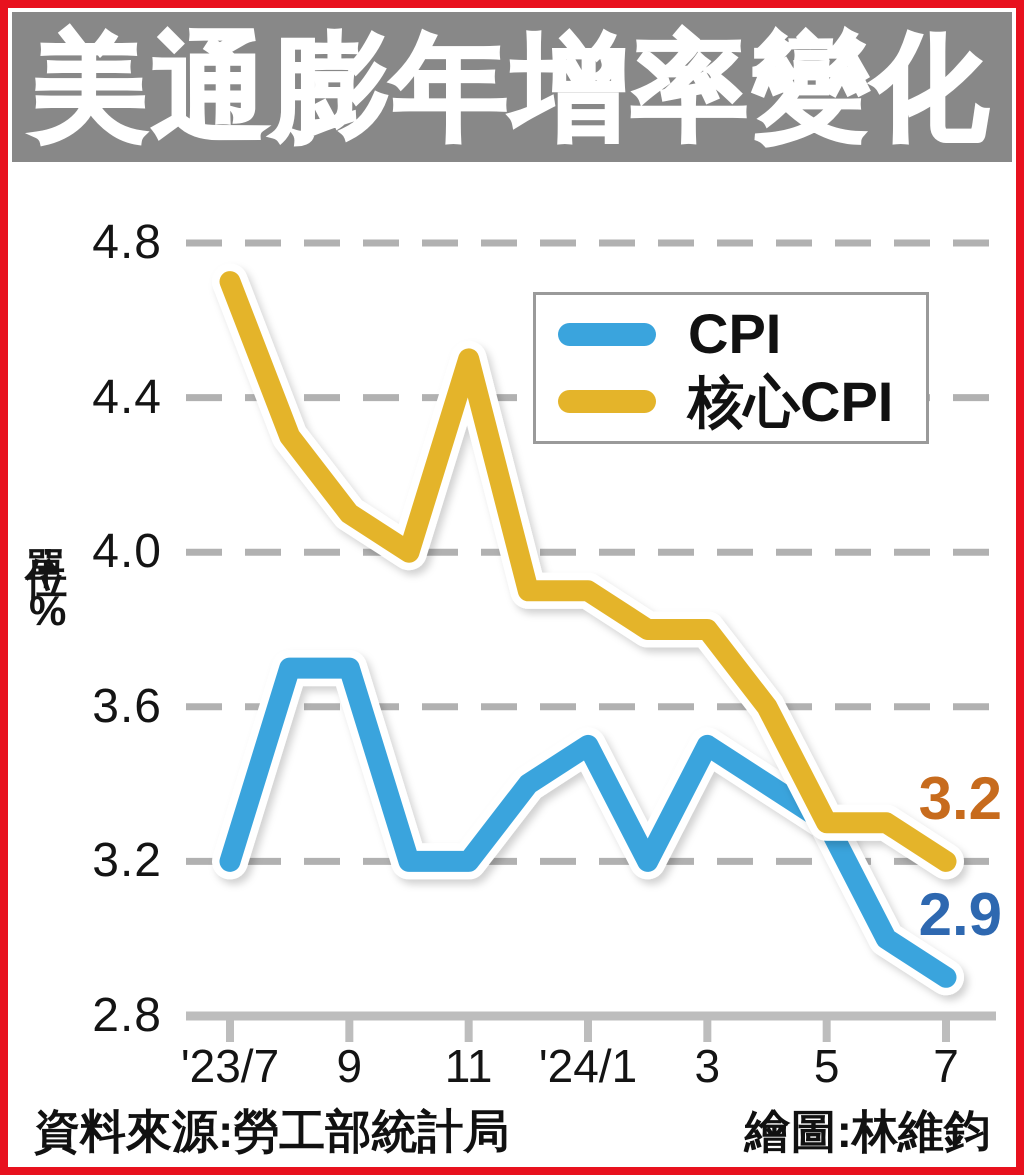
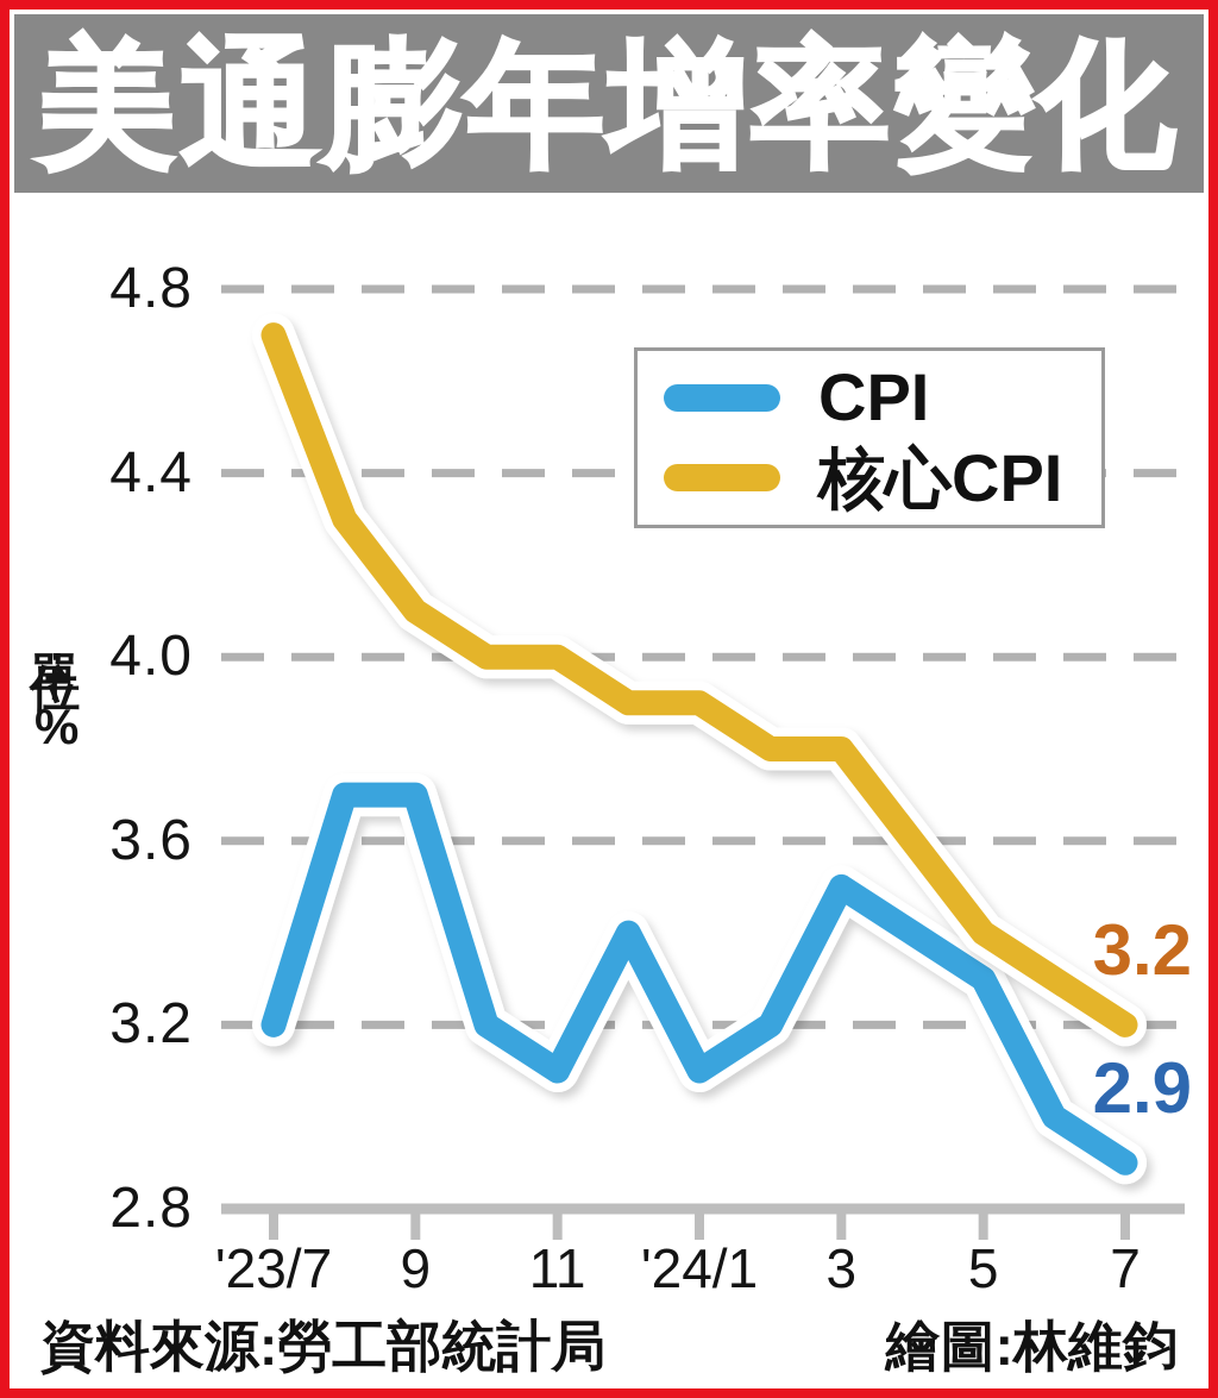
CPI/11: 3.2 -> 3.1
核心CPI/11: 4.5 -> 4.0
CPI/'24/1: 3.5 -> 3.1
核心CPI/5: 3.3 -> 3.4
